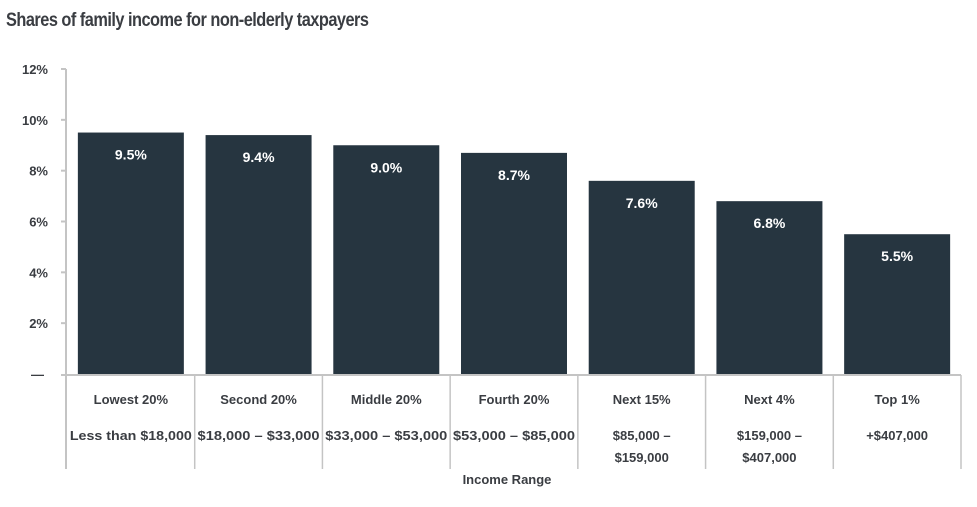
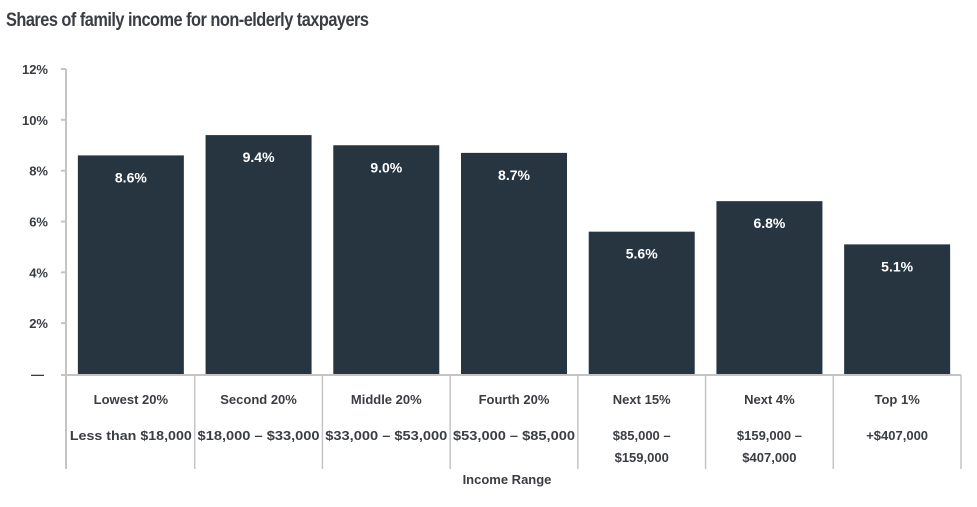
Lowest 20%: 9.5% -> 8.6%
Next 15%: 7.6% -> 5.6%
Top 1%: 5.5% -> 5.1%
